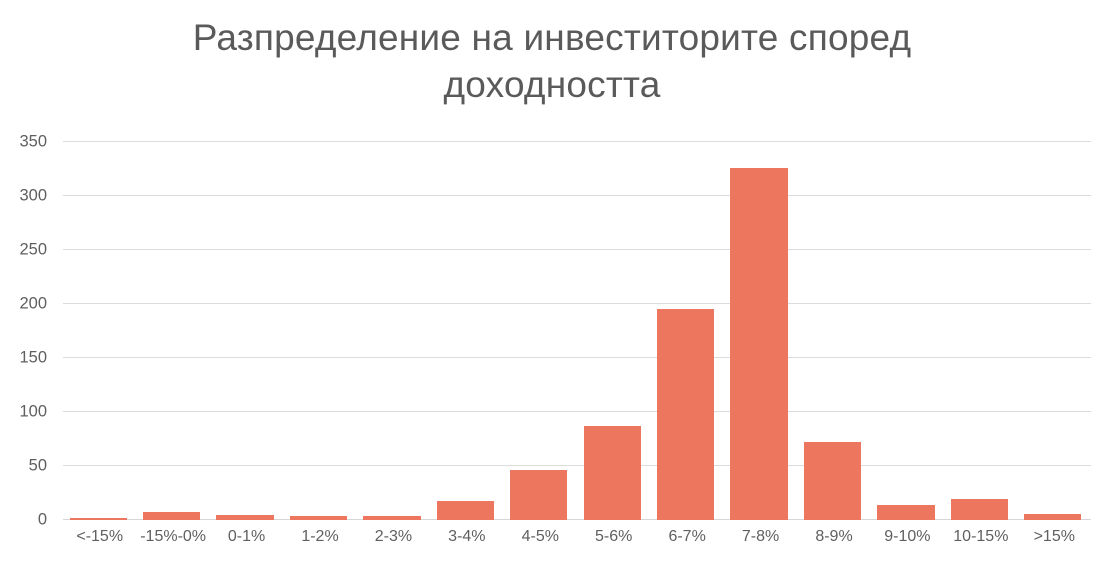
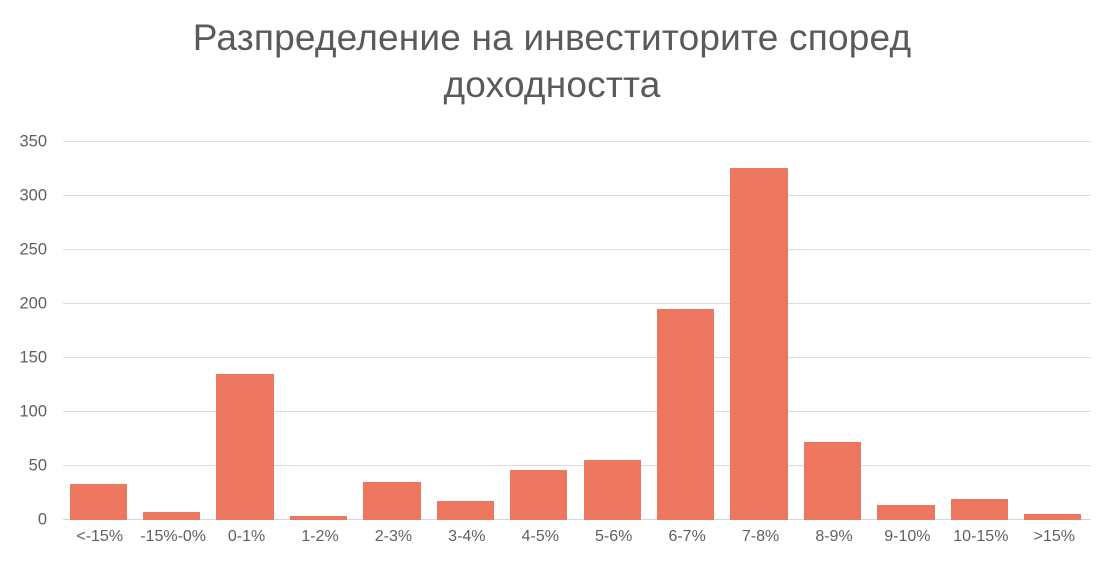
<-15%: 2 -> 33
0-1%: 5 -> 135
2-3%: 4 -> 35
5-6%: 87 -> 56
